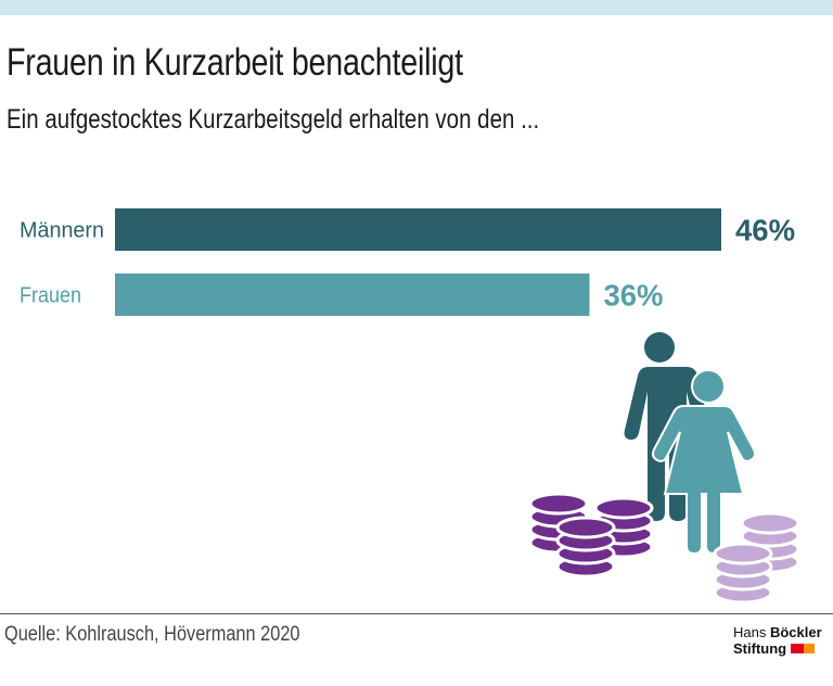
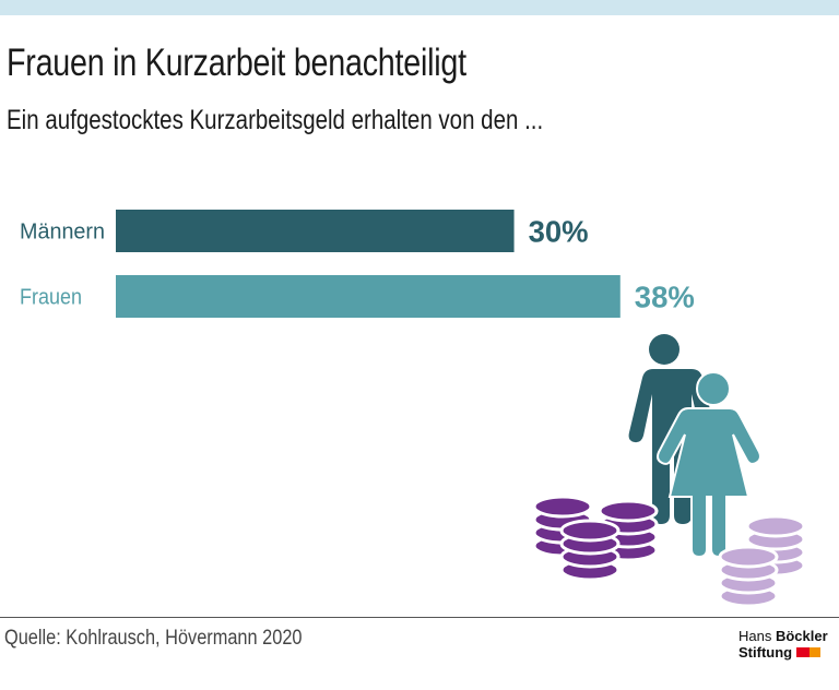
Männern: 46% -> 30%
Frauen: 36% -> 38%
